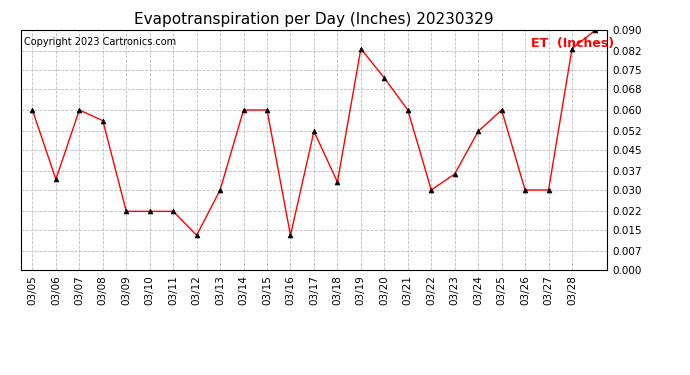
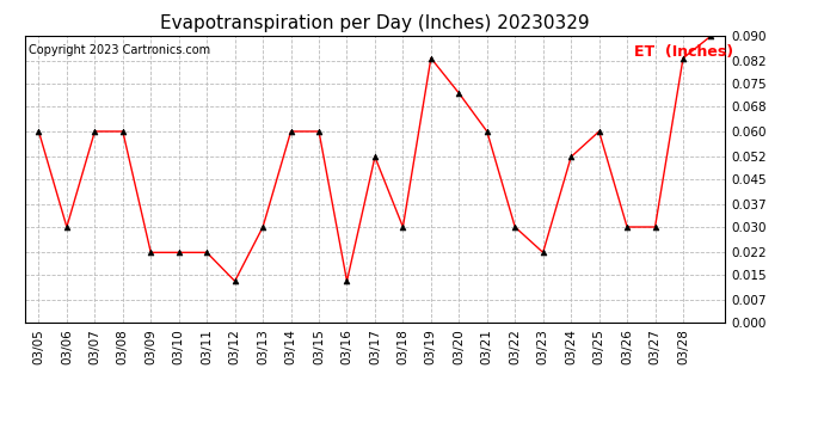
03/06: 0.034 -> 0.030
03/08: 0.056 -> 0.060
03/18: 0.033 -> 0.030
03/23: 0.036 -> 0.022
